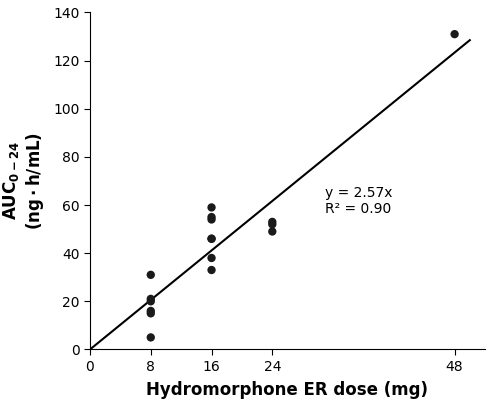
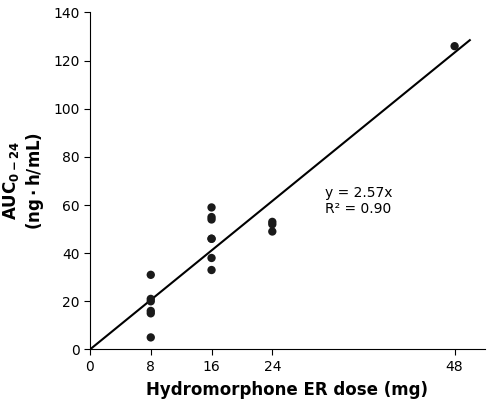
48: 131 -> 126
